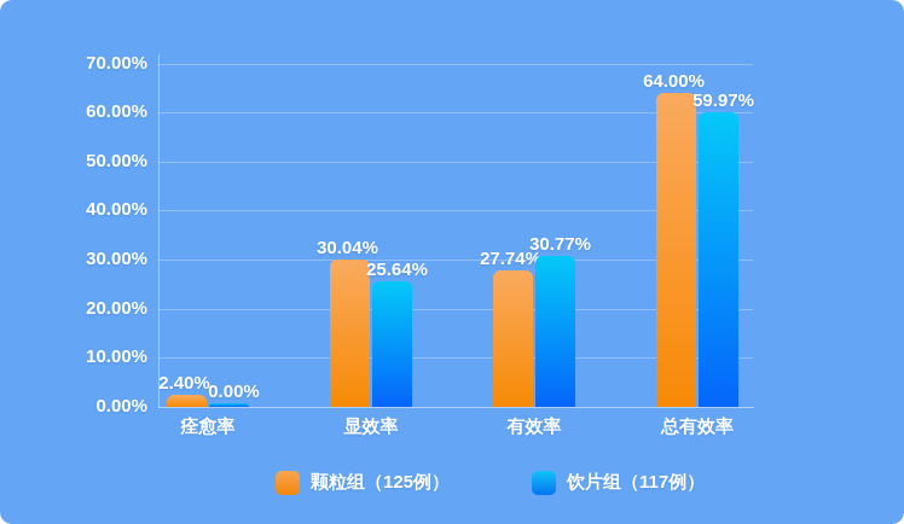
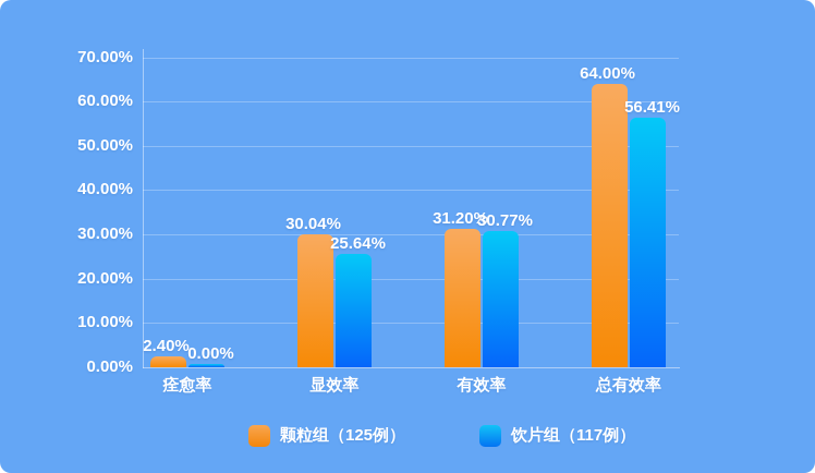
颗粒组（125例）/有效率: 27.74% -> 31.20%
饮片组（117例）/总有效率: 59.97% -> 56.41%
